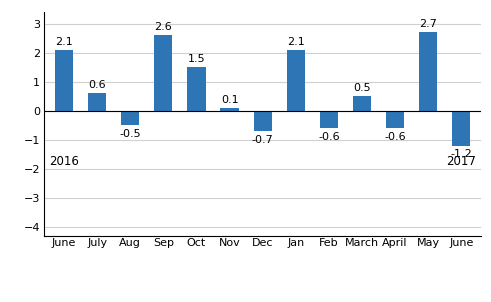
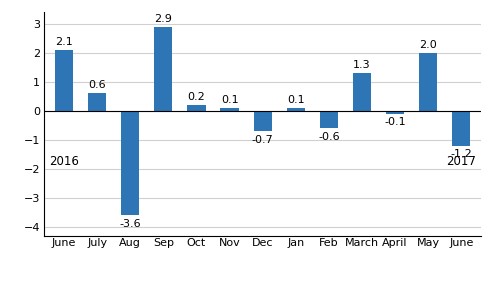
Aug: -0.5 -> -3.6
Sep: 2.6 -> 2.9
Oct: 1.5 -> 0.2
Jan: 2.1 -> 0.1
March: 0.5 -> 1.3
April: -0.6 -> -0.1
May: 2.7 -> 2.0
